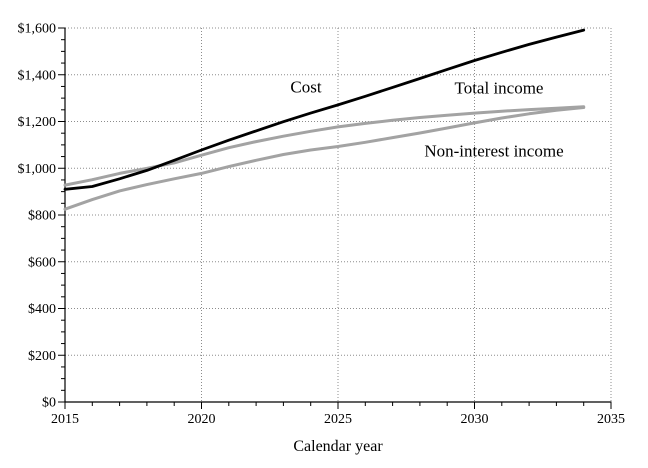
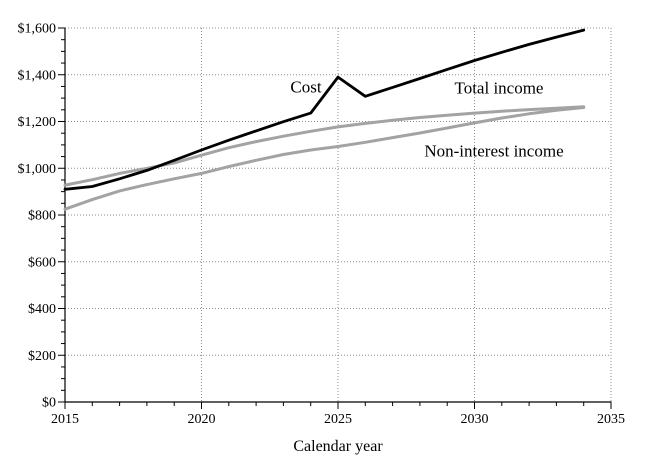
Cost/2025: $1270 -> $1390
